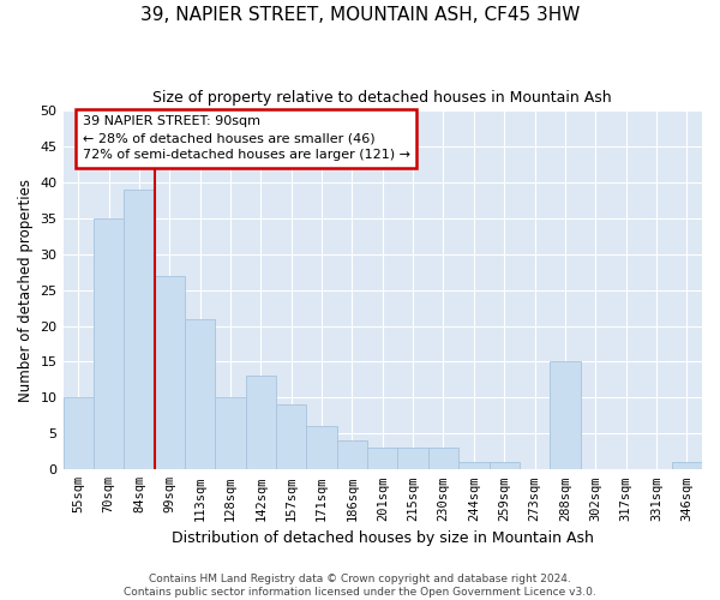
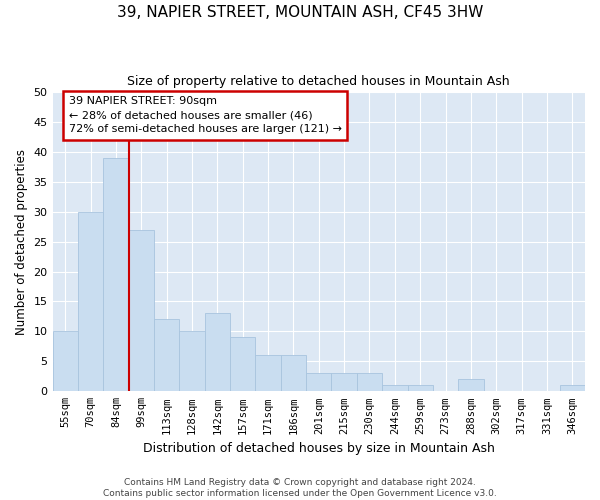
70sqm: 35 -> 30
113sqm: 21 -> 12
186sqm: 4 -> 6
288sqm: 15 -> 2
